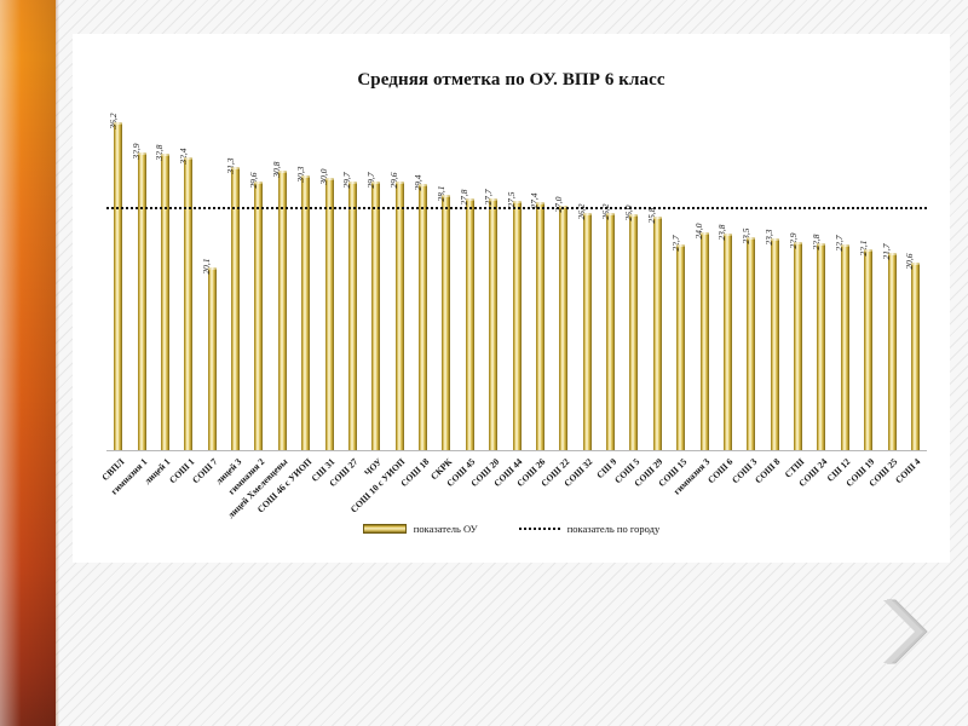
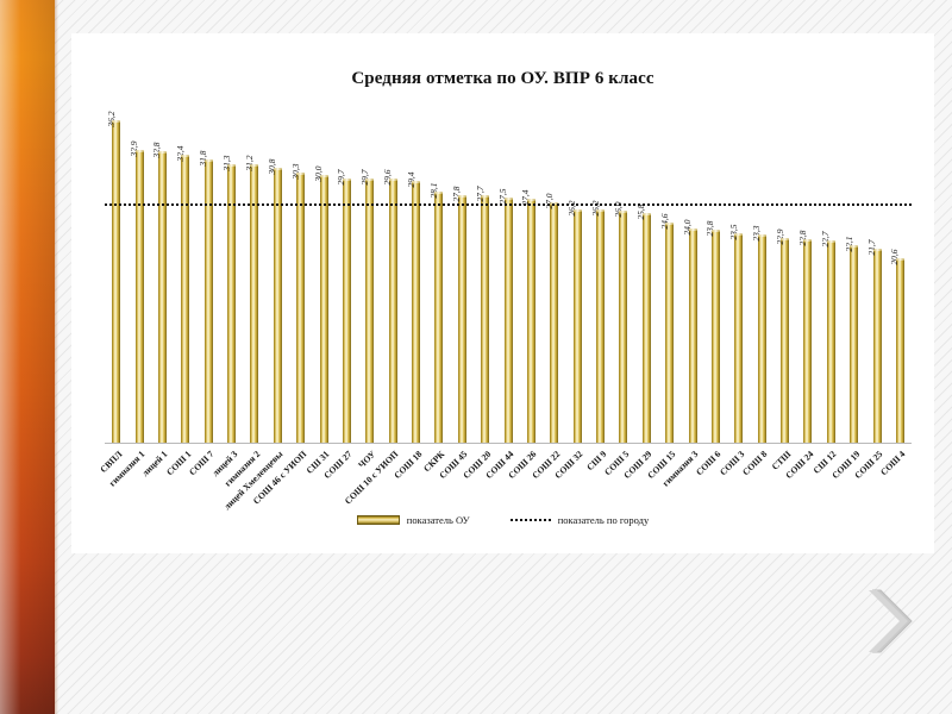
СОШ 7: 20,1 -> 31,8
гимназия 2: 29,6 -> 31,2
СОШ 15: 22,7 -> 24,6
